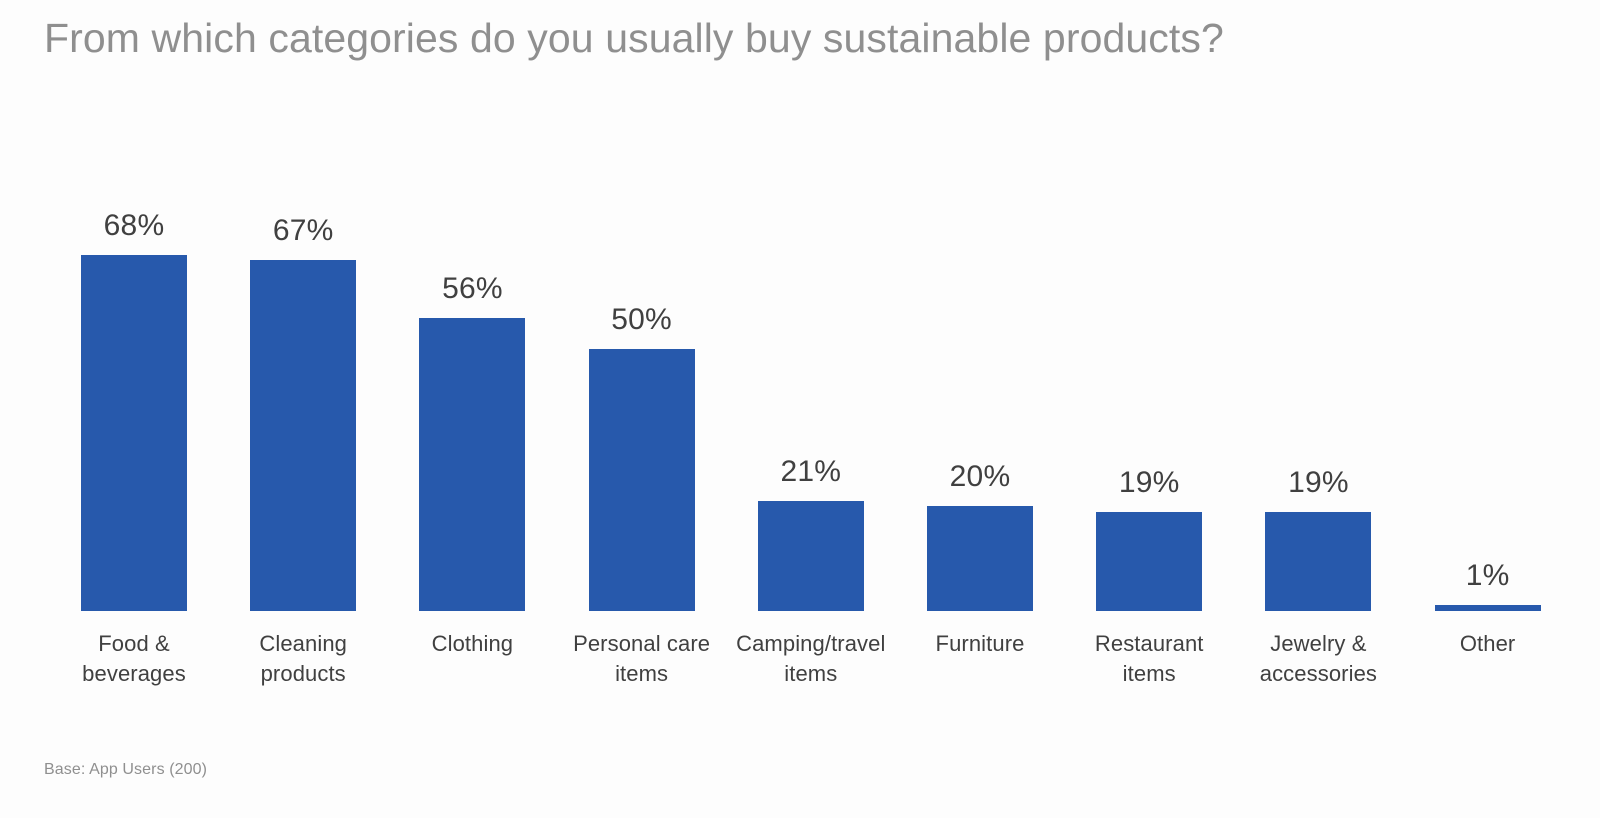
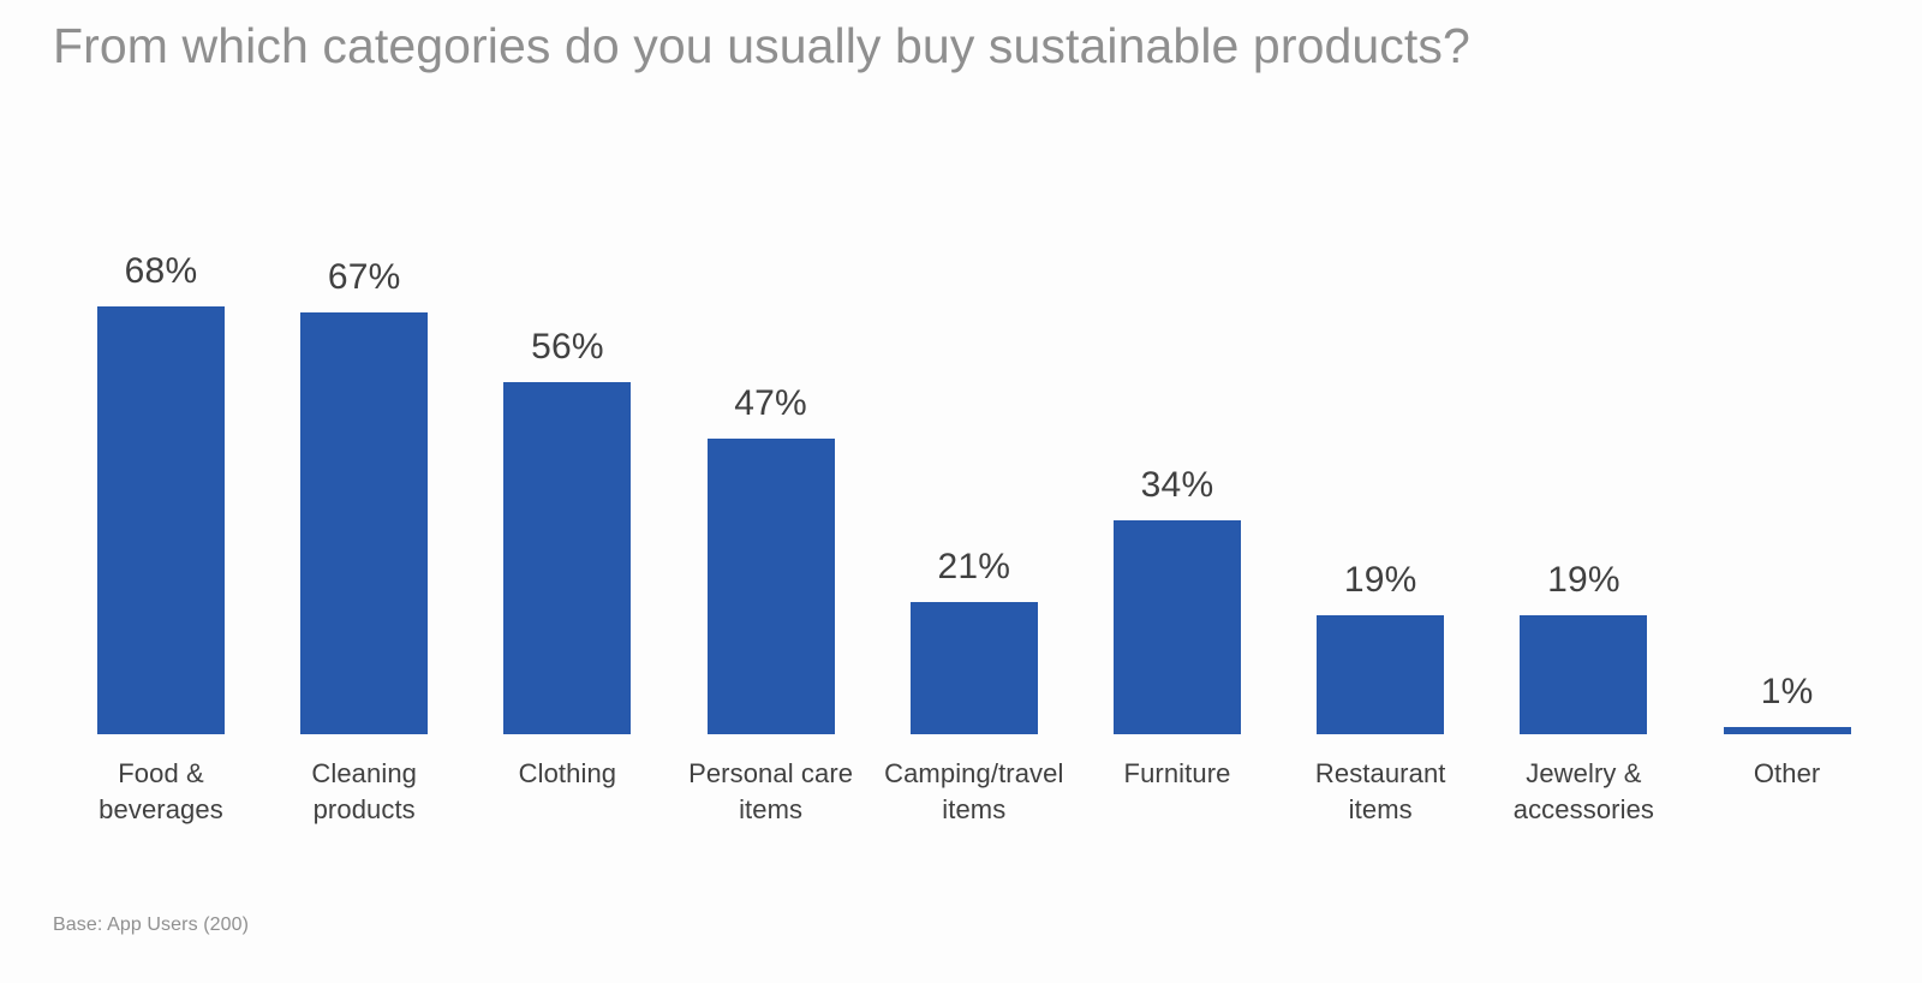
Personal care items: 50% -> 47%
Furniture: 20% -> 34%
